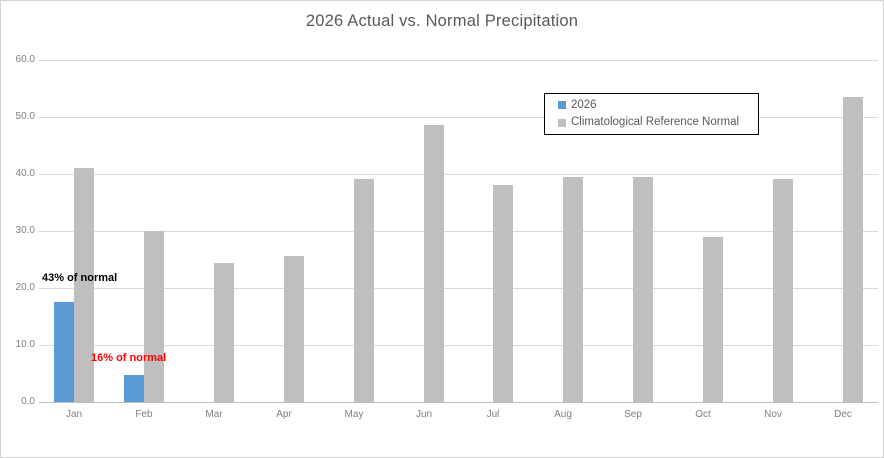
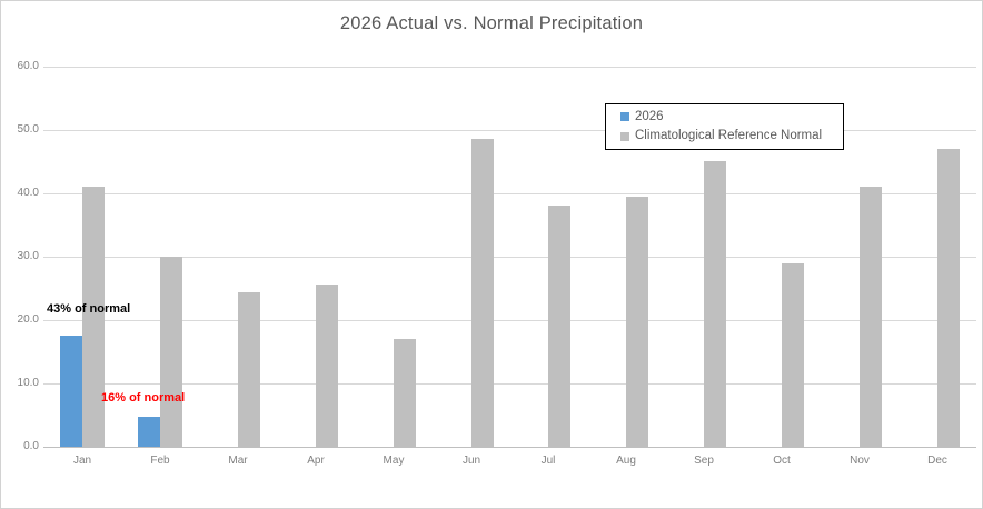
Climatological Reference Normal/May: 39 -> 17
Climatological Reference Normal/Sep: 39 -> 45
Climatological Reference Normal/Nov: 39 -> 41
Climatological Reference Normal/Dec: 54 -> 47
